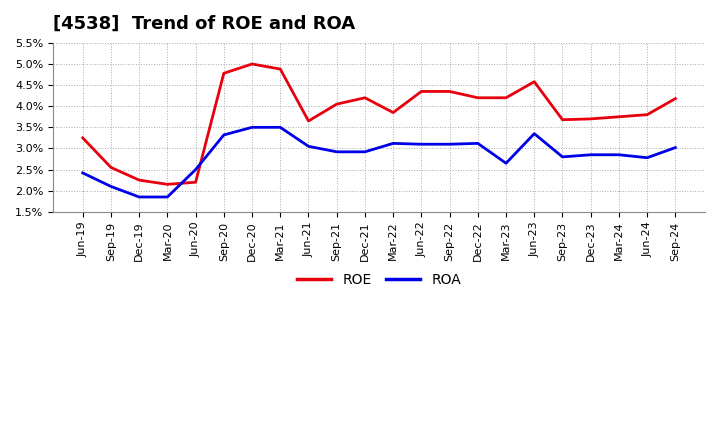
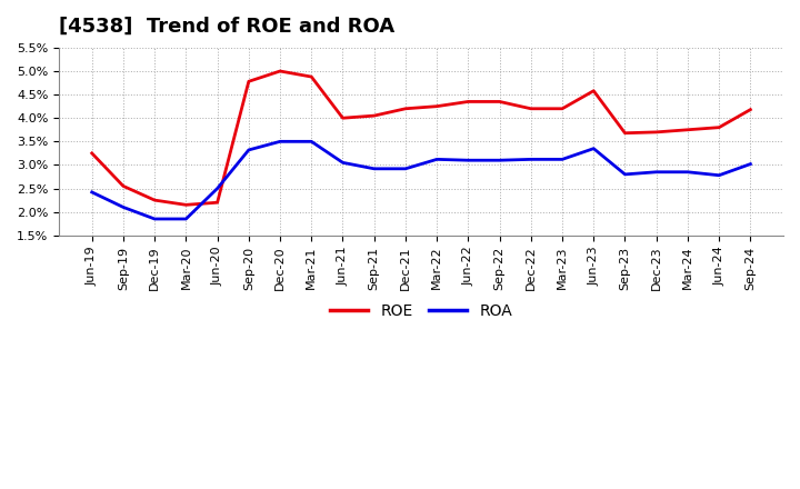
ROE/Jun-21: 3.65% -> 4.00%
ROE/Mar-22: 3.85% -> 4.25%
ROA/Mar-23: 2.65% -> 3.12%
